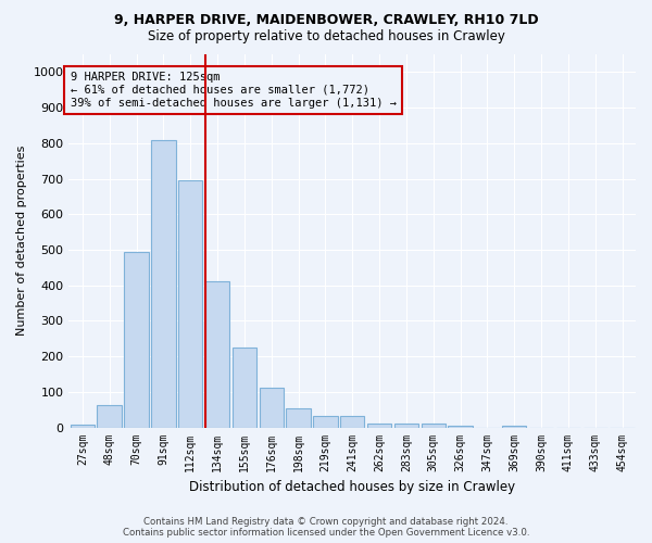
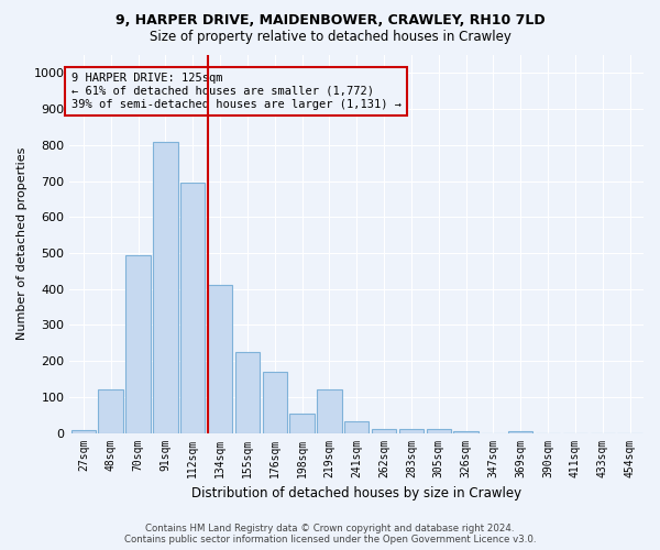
48sqm: 62 -> 120
176sqm: 113 -> 170
219sqm: 33 -> 120
